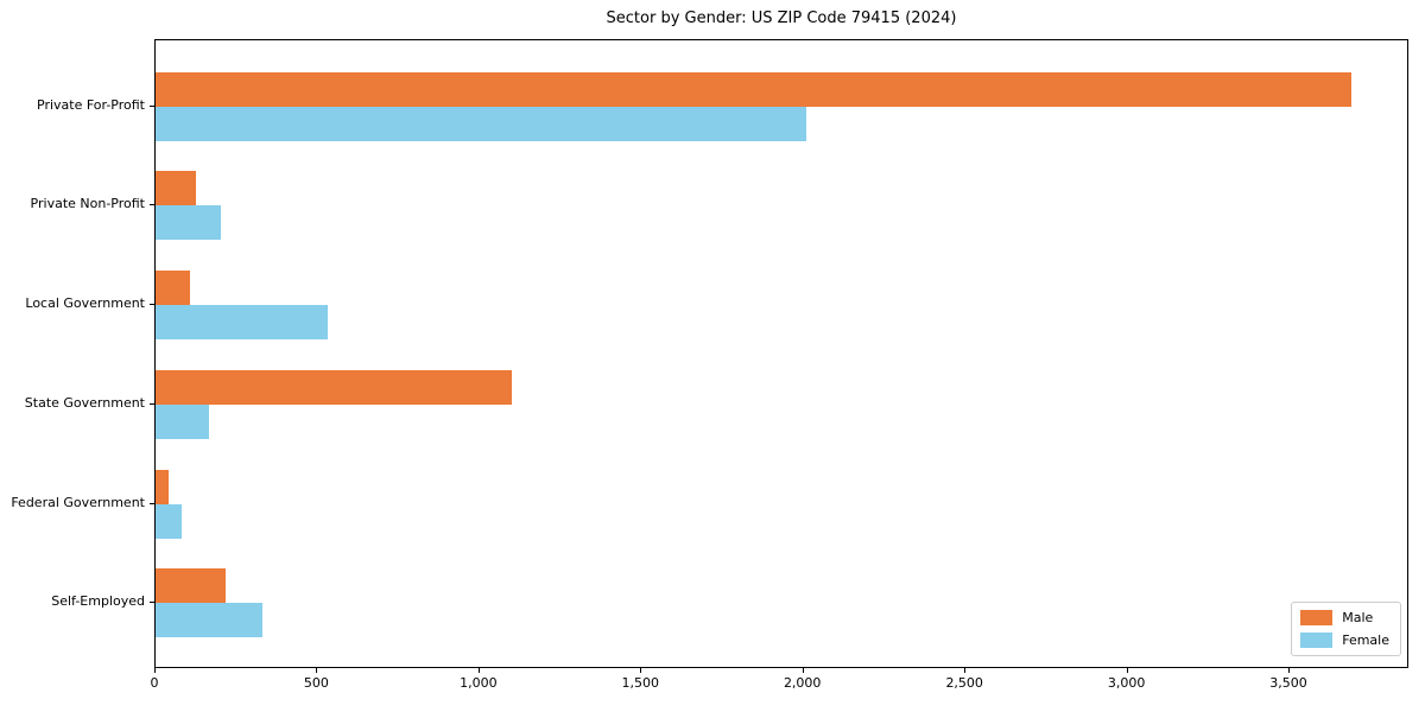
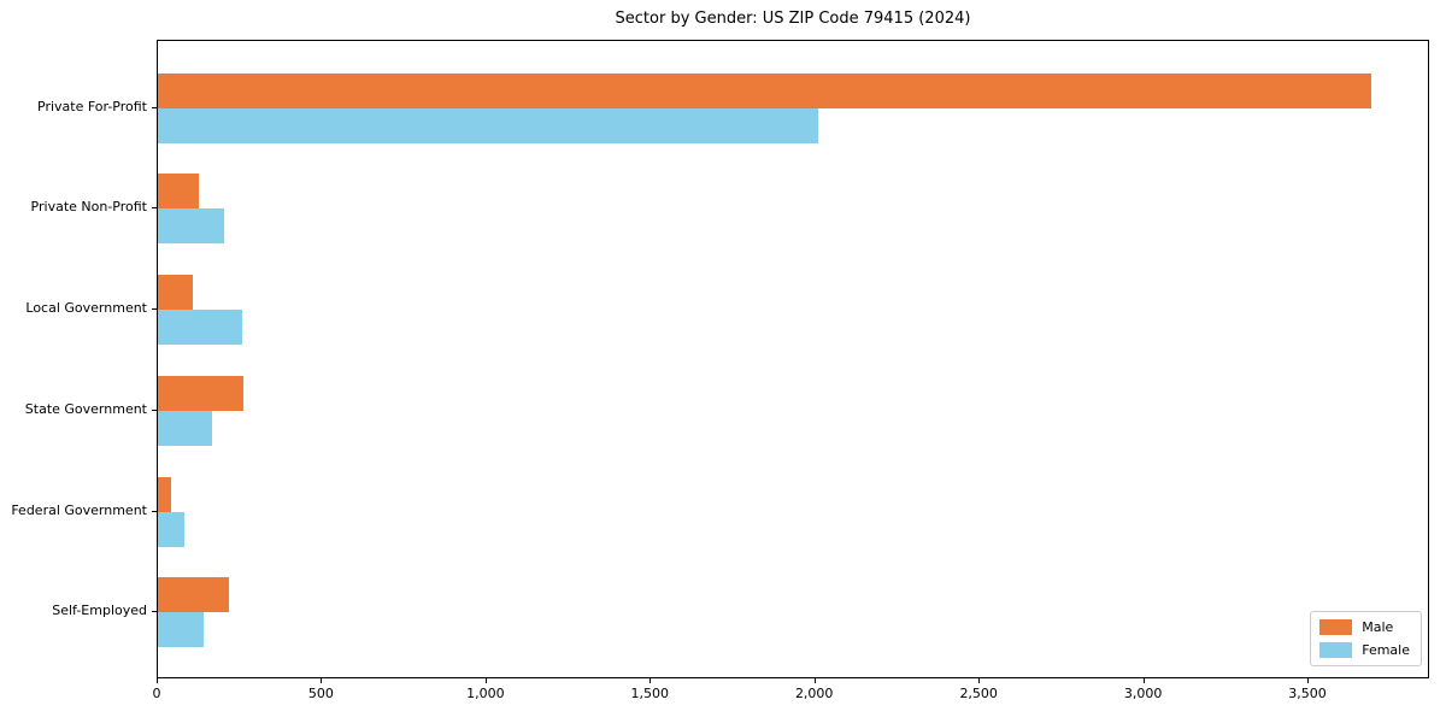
Female/Local Government: 530 -> 260
Male/State Government: 1100 -> 260
Female/Self-Employed: 330 -> 140
